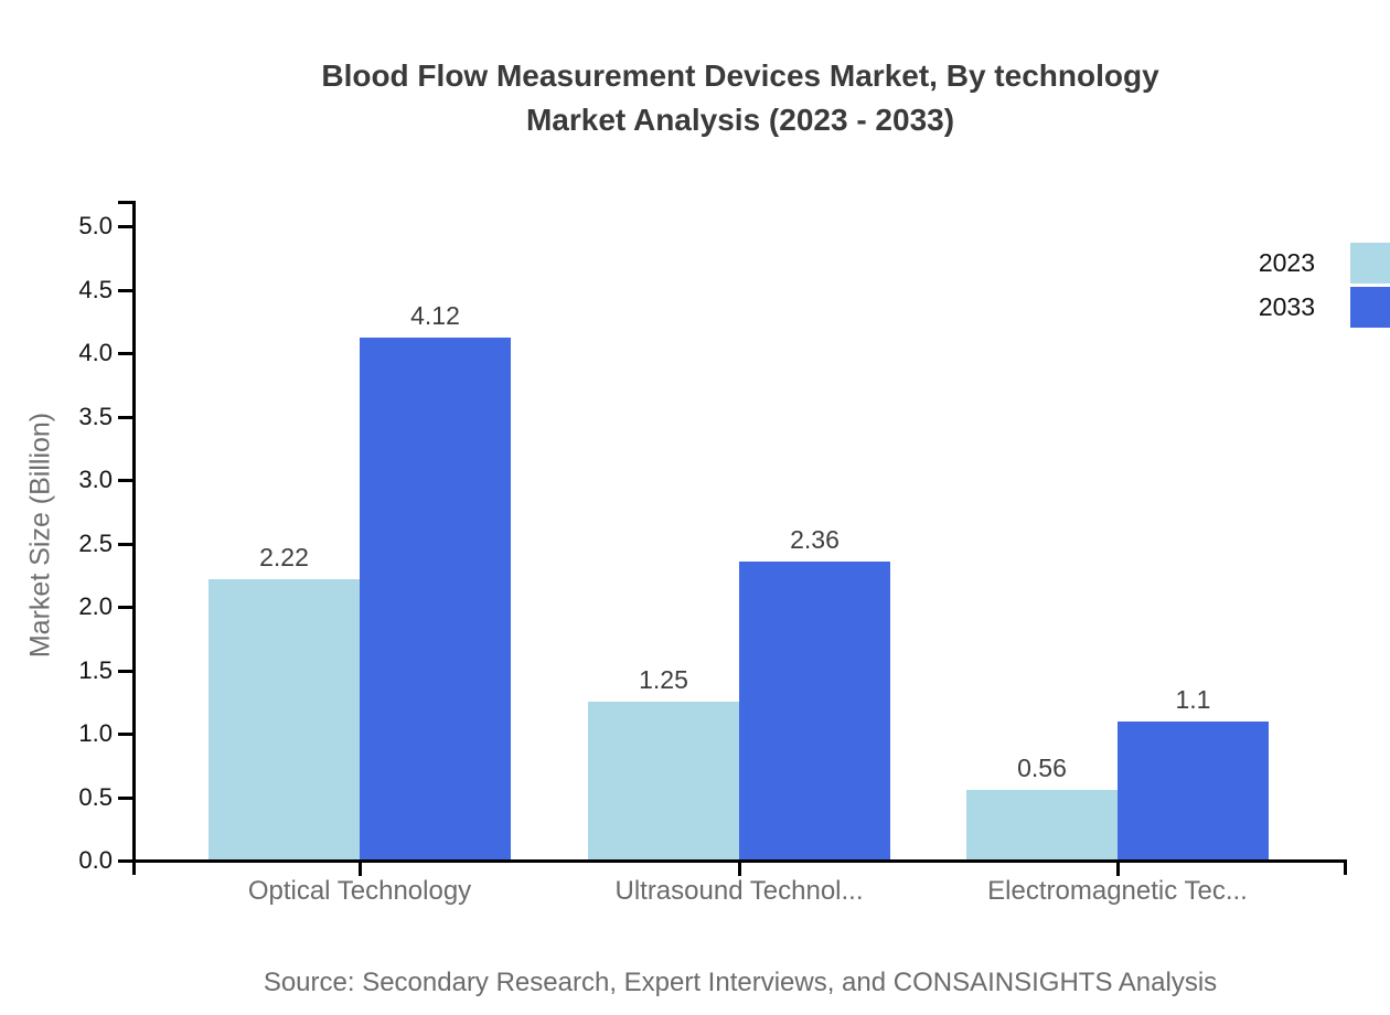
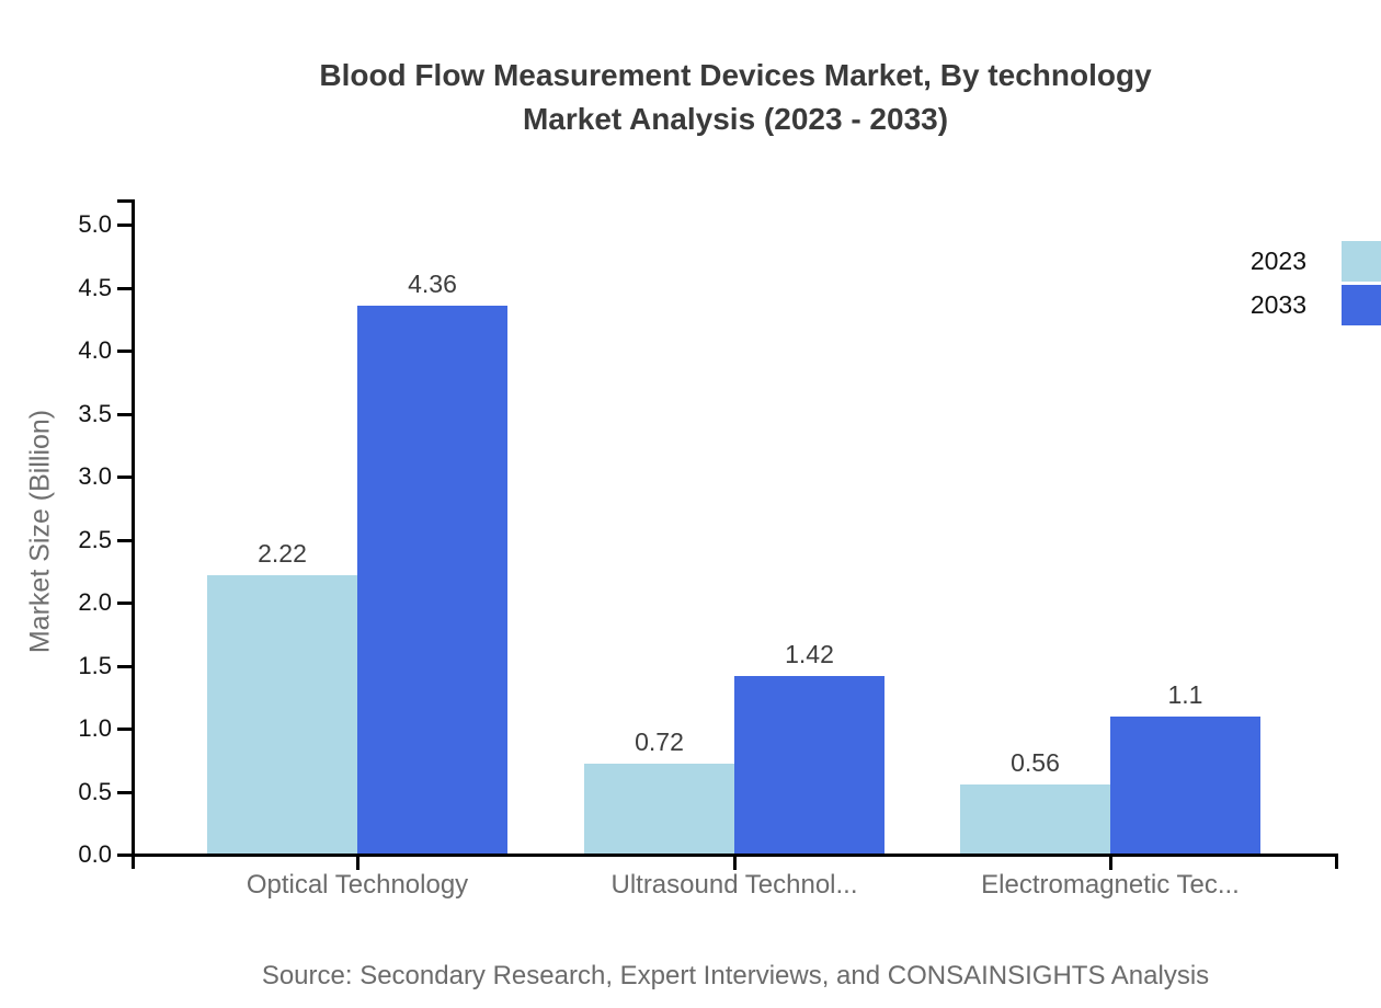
2033/Optical Technology: 4.12 -> 4.36
2023/Ultrasound Technol...: 1.25 -> 0.72
2033/Ultrasound Technol...: 2.36 -> 1.42
